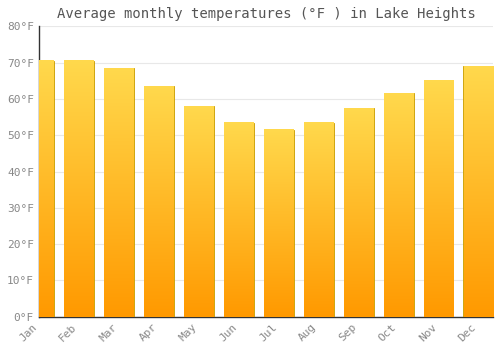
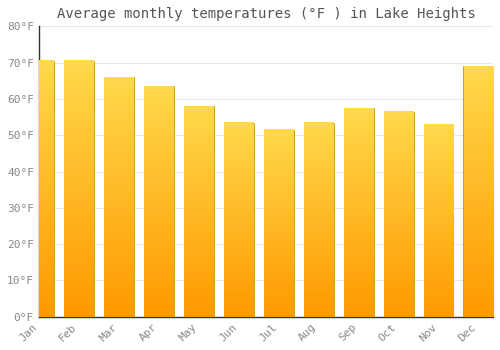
Mar: 68.5°F -> 66.0°F
Oct: 61.5°F -> 56.5°F
Nov: 65.0°F -> 53.0°F
